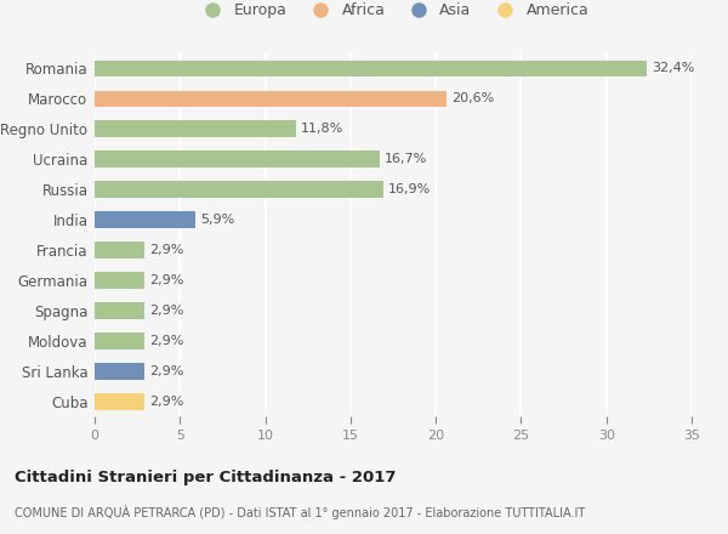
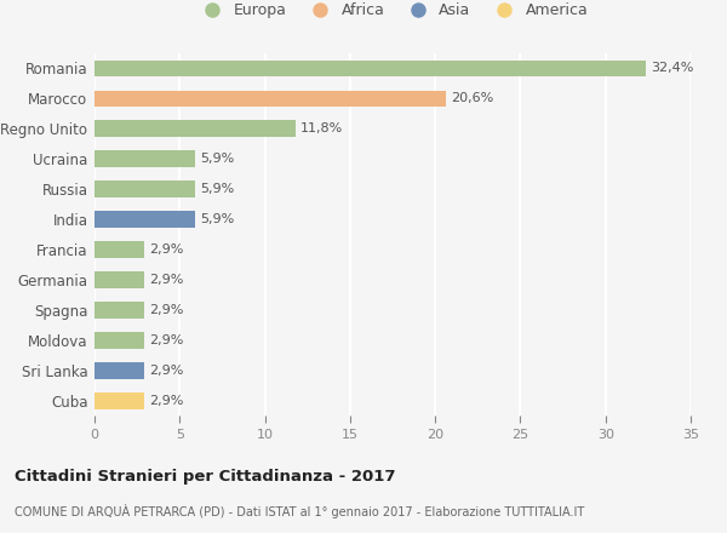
Ucraina: 16,7% -> 5,9%
Russia: 16,9% -> 5,9%
